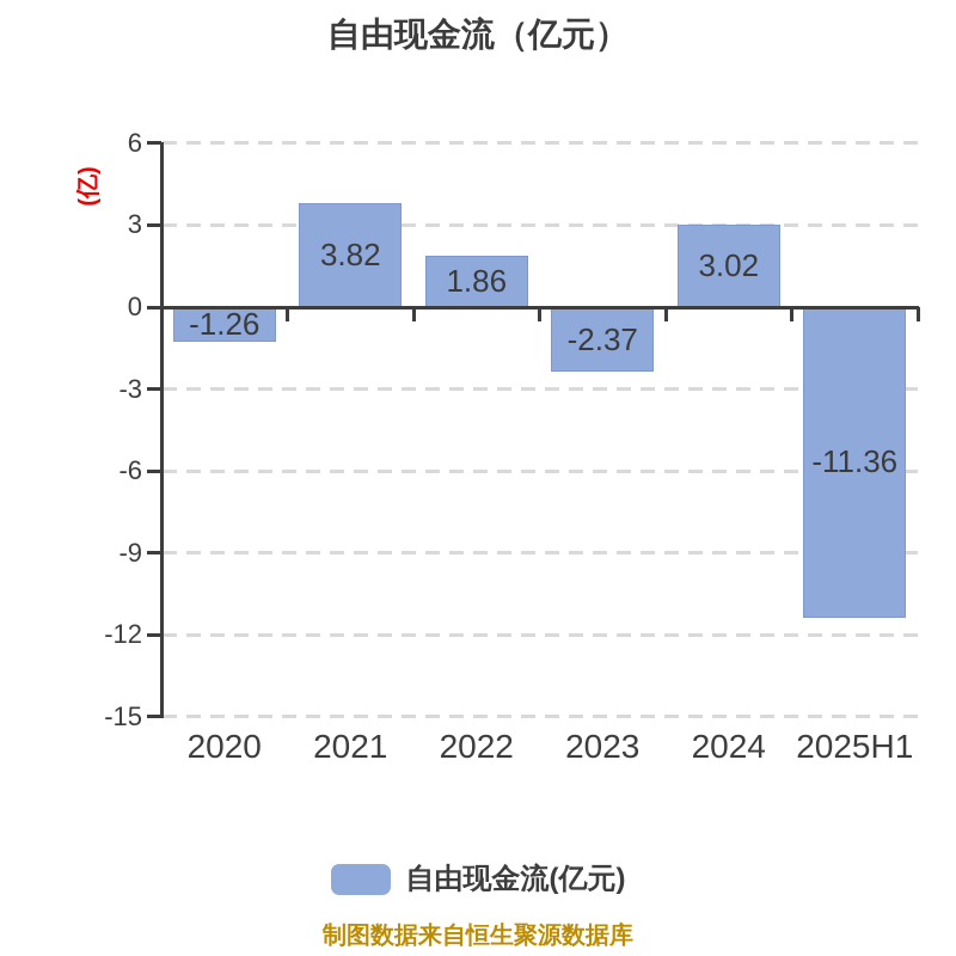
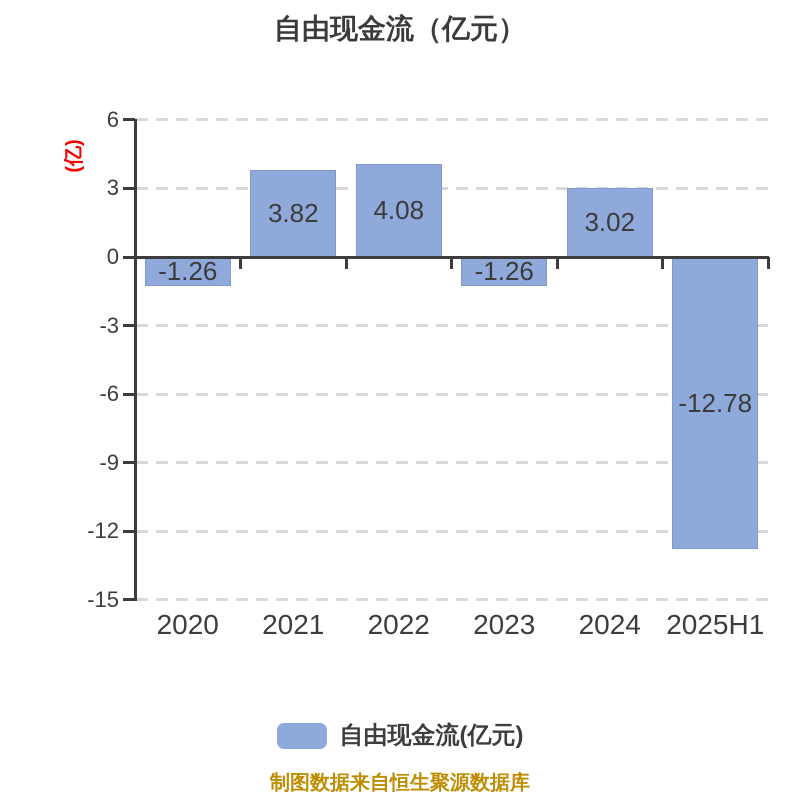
2022: 1.86 -> 4.08
2023: -2.37 -> -1.26
2025H1: -11.36 -> -12.78
